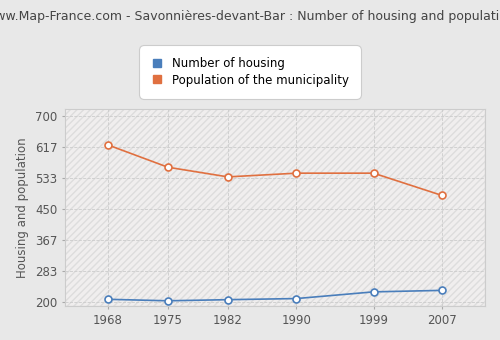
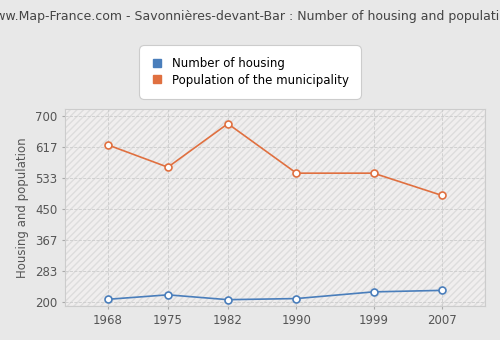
Number of housing/1975: 204 -> 220
Population of the municipality/1982: 537 -> 680
